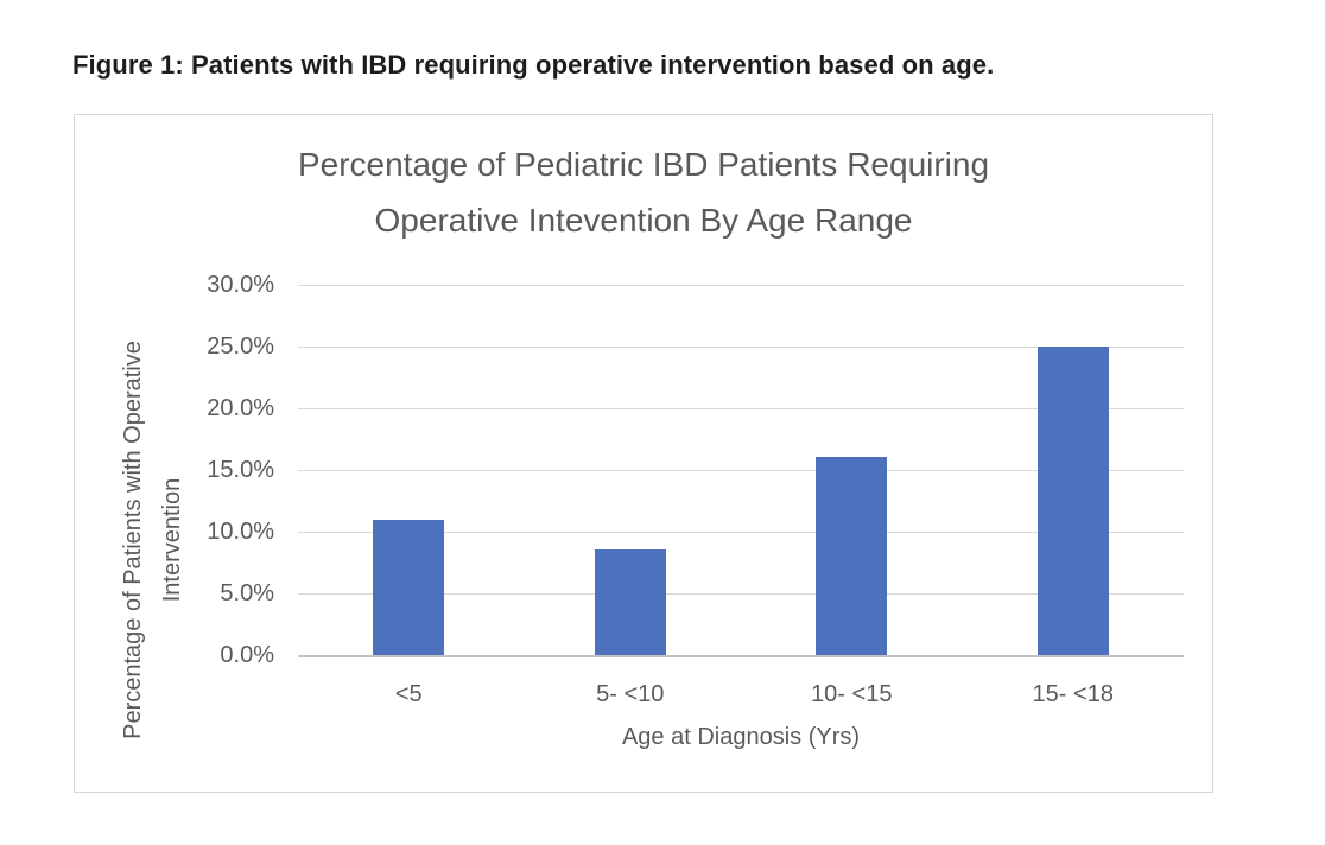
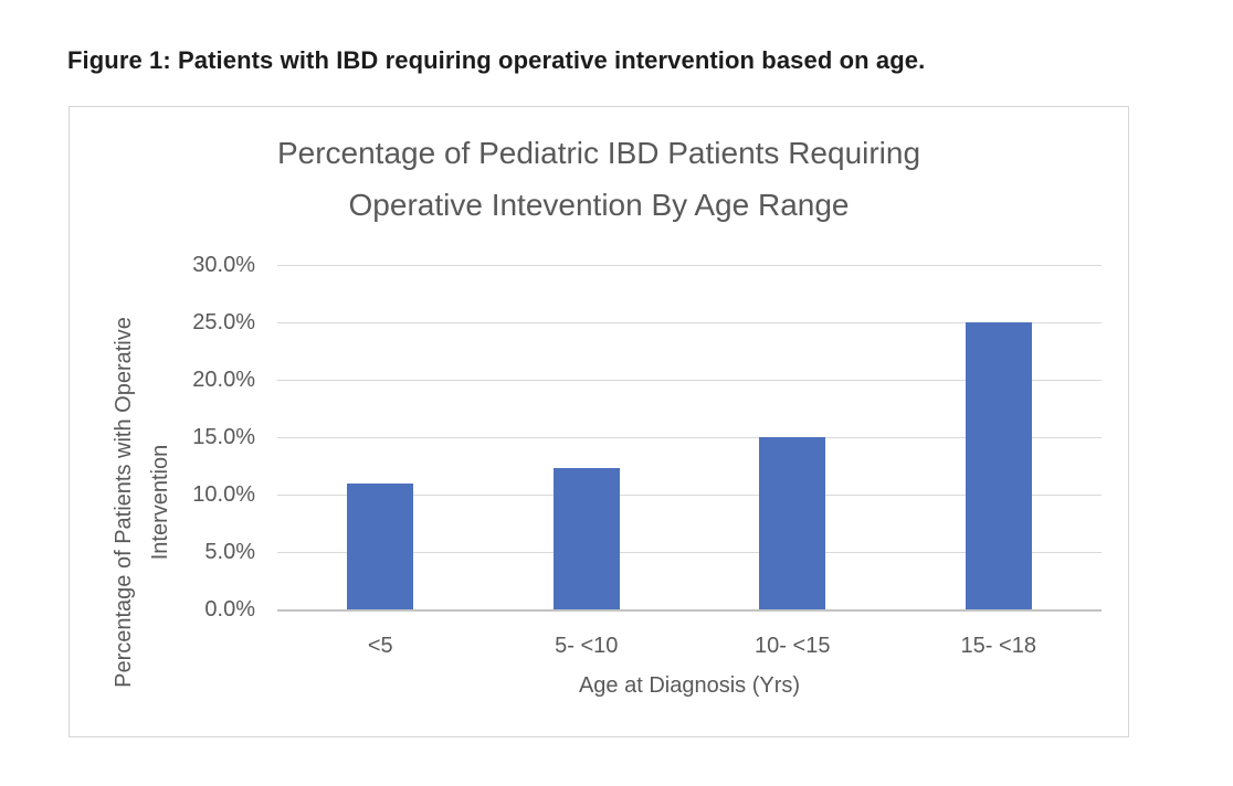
5- <10: 8.6% -> 12.3%
10- <15: 16.1% -> 15.0%
